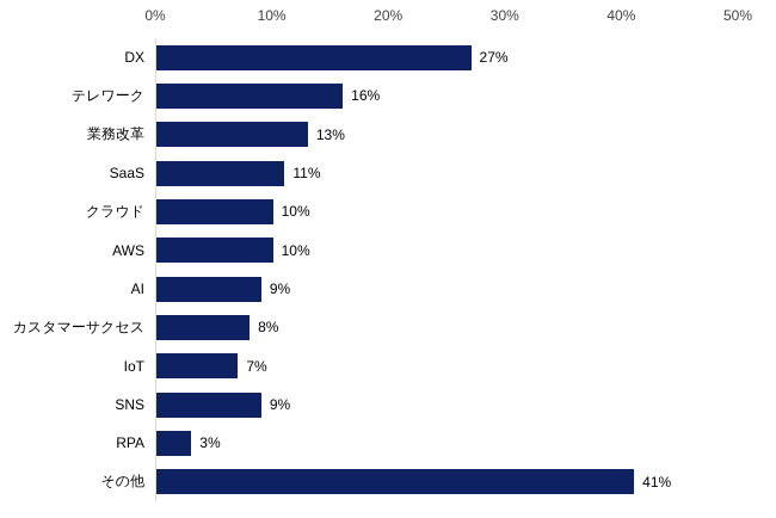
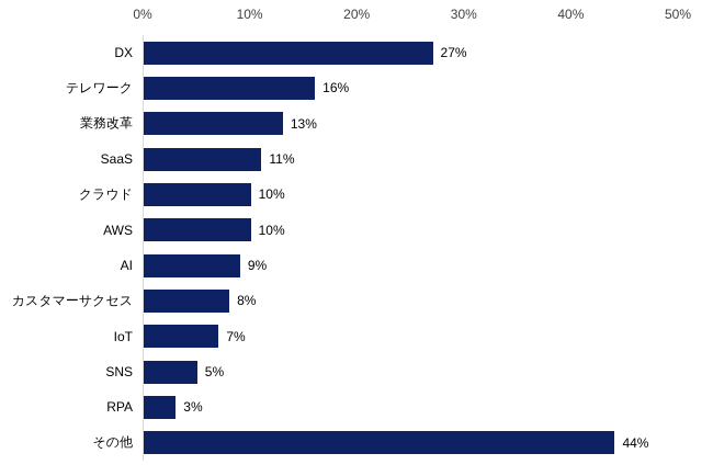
SNS: 9% -> 5%
その他: 41% -> 44%
